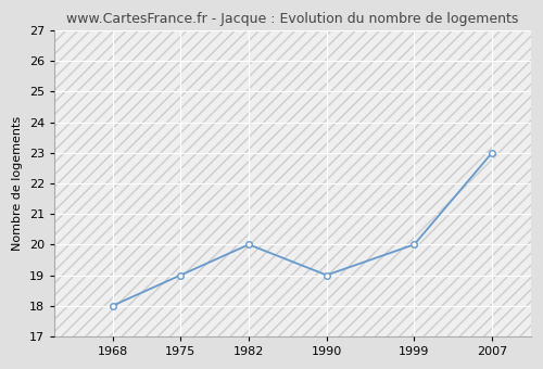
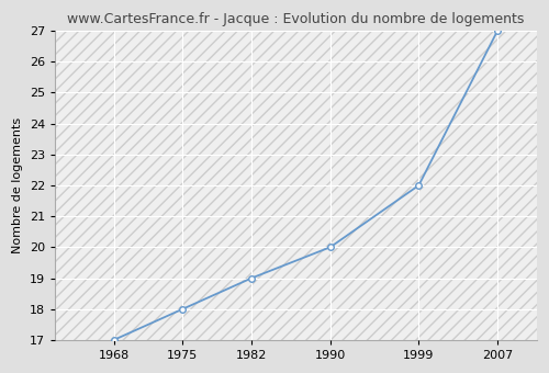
1968: 18 -> 17
1975: 19 -> 18
1982: 20 -> 19
1990: 19 -> 20
1999: 20 -> 22
2007: 23 -> 27
